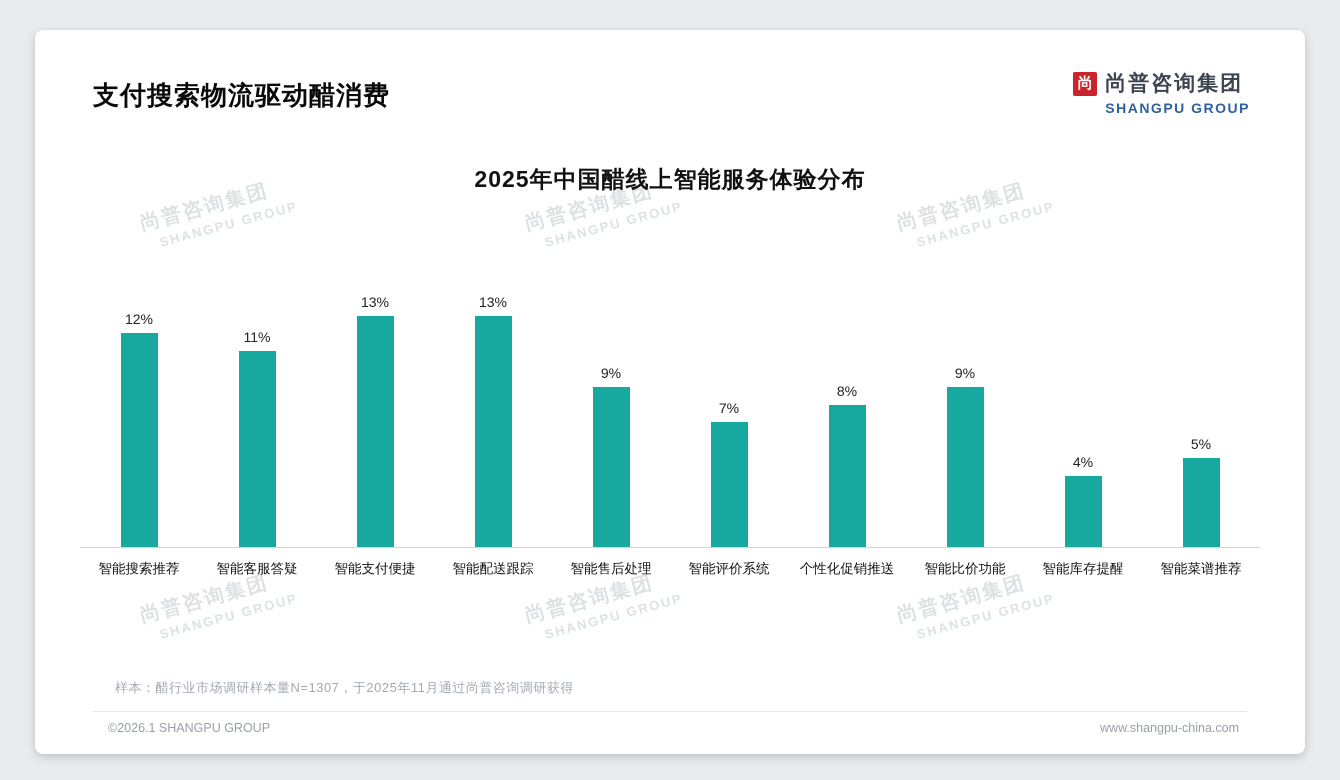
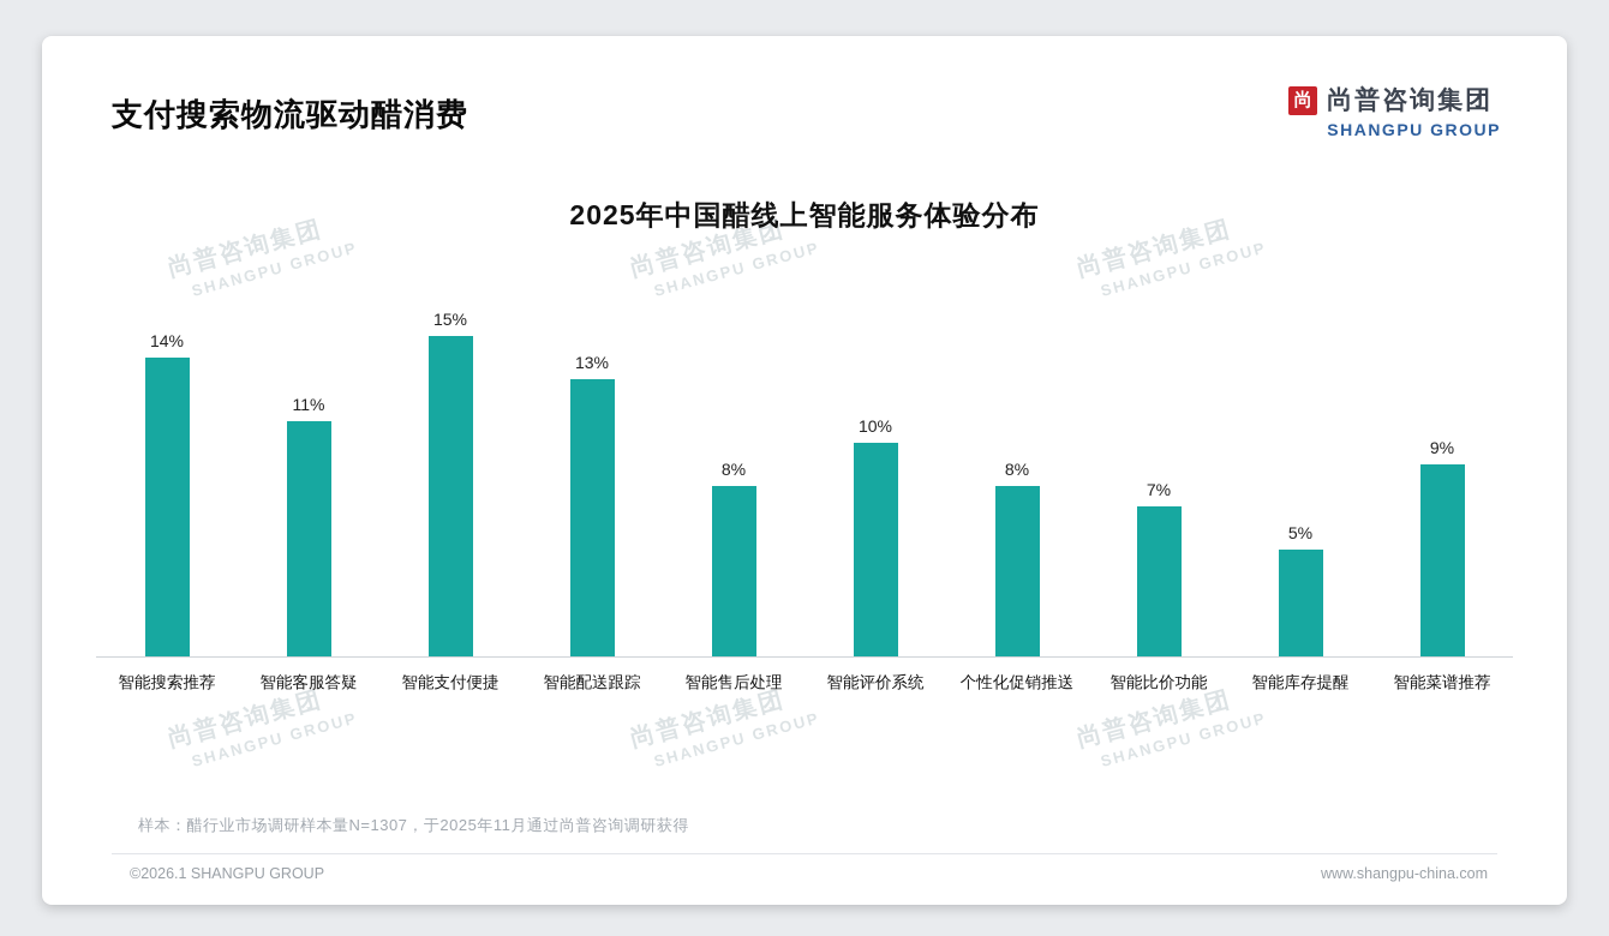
智能搜索推荐: 12% -> 14%
智能支付便捷: 13% -> 15%
智能售后处理: 9% -> 8%
智能评价系统: 7% -> 10%
智能比价功能: 9% -> 7%
智能库存提醒: 4% -> 5%
智能菜谱推荐: 5% -> 9%
